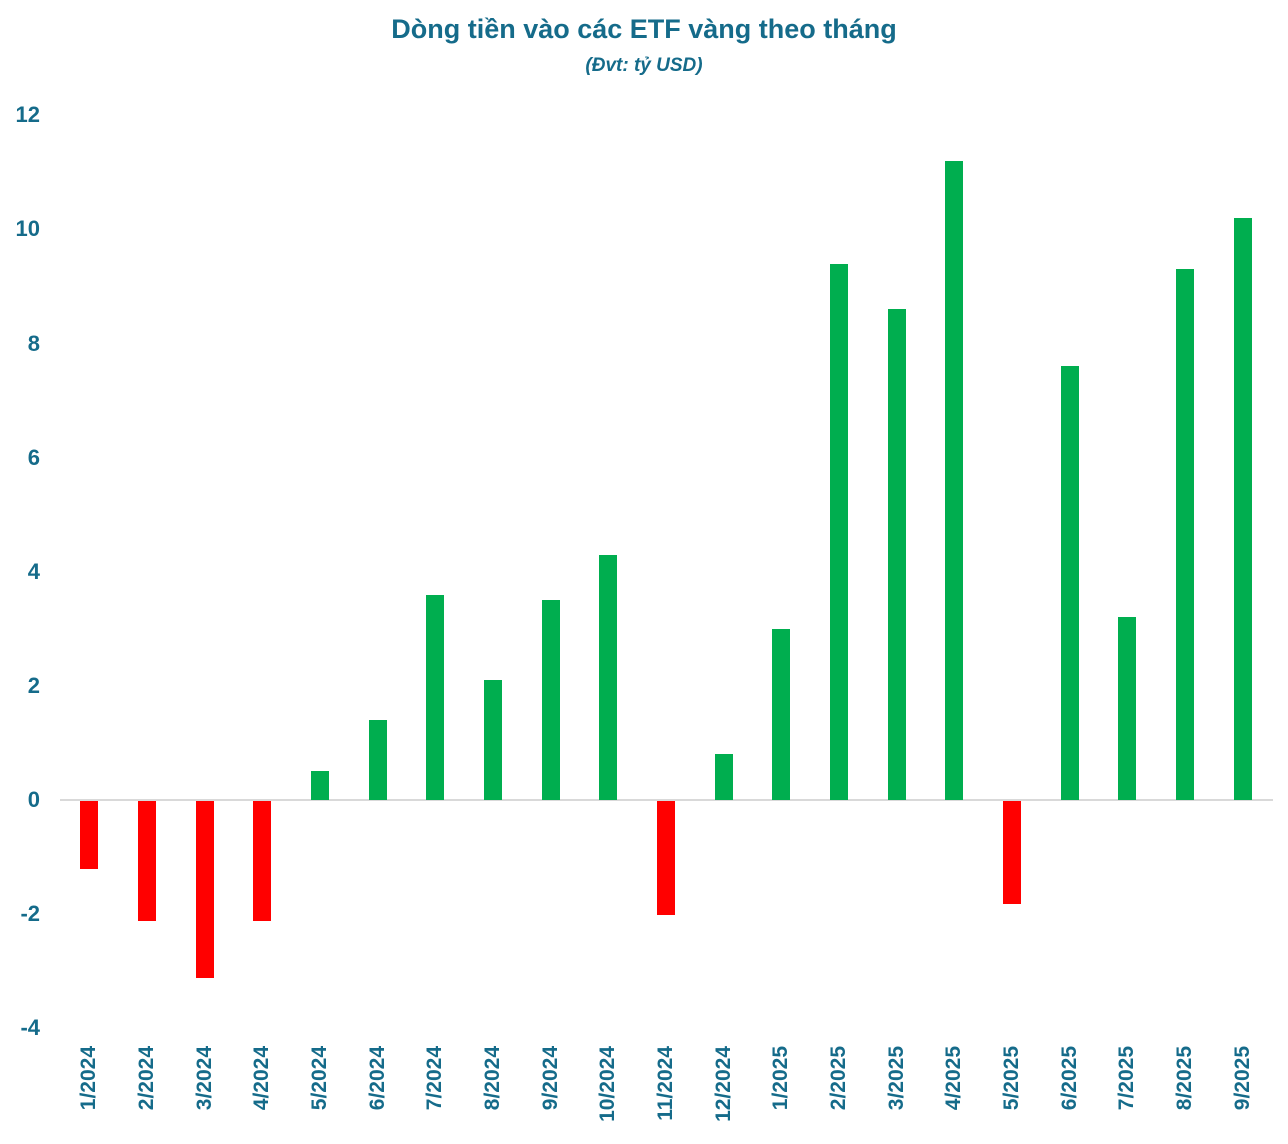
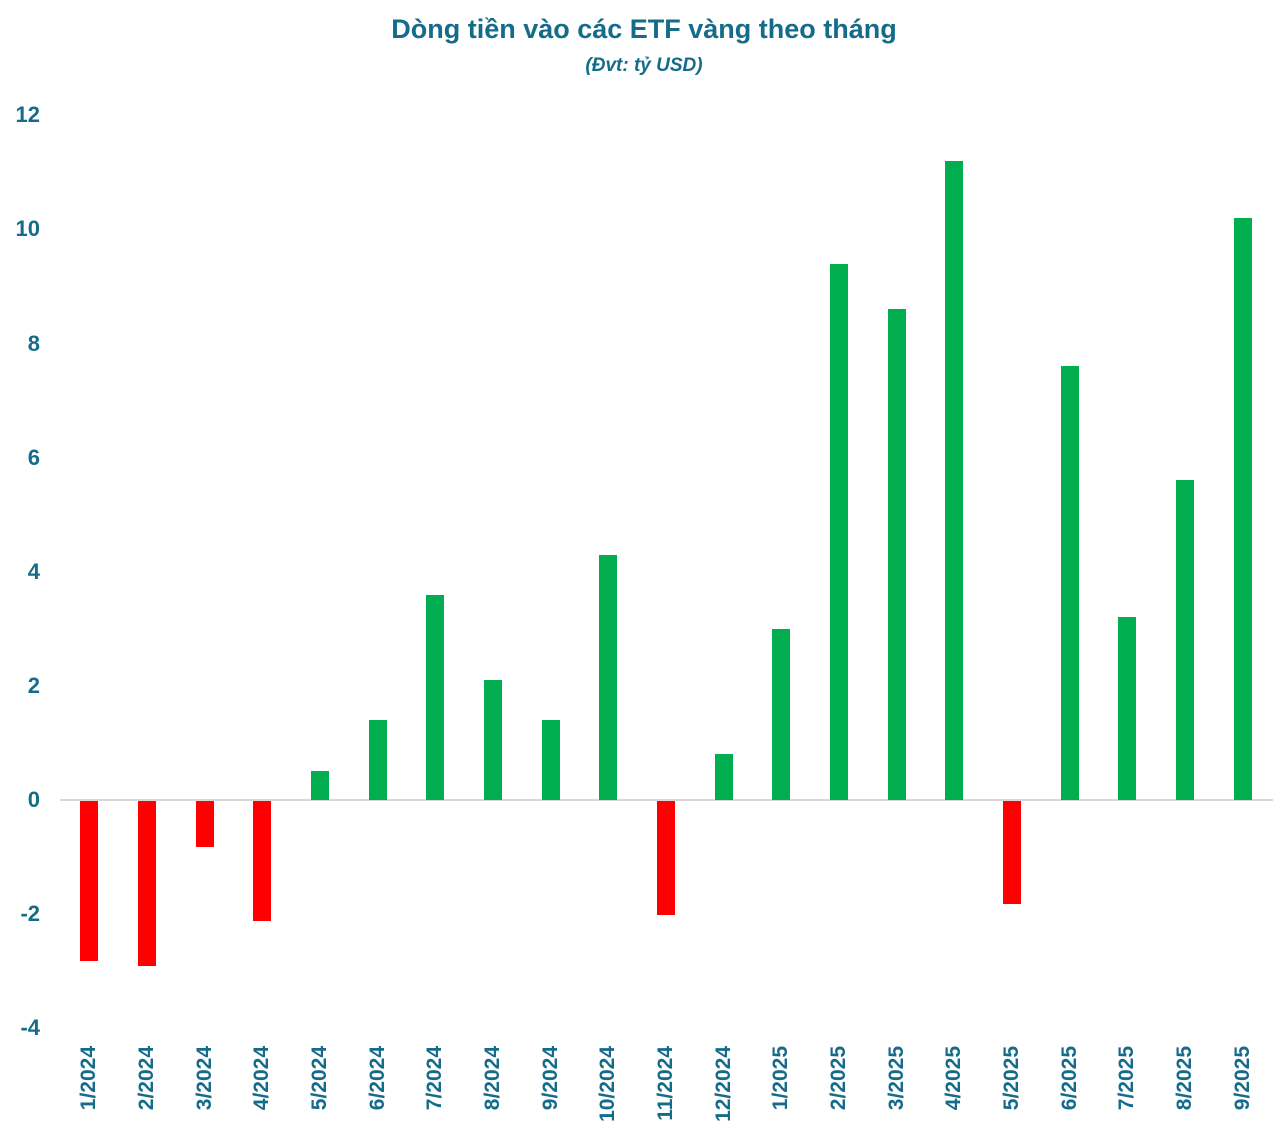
1/2024: -1.2 -> -2.8
2/2024: -2.1 -> -2.9
3/2024: -3.1 -> -0.8
9/2024: 3.5 -> 1.4
8/2025: 9.3 -> 5.6
